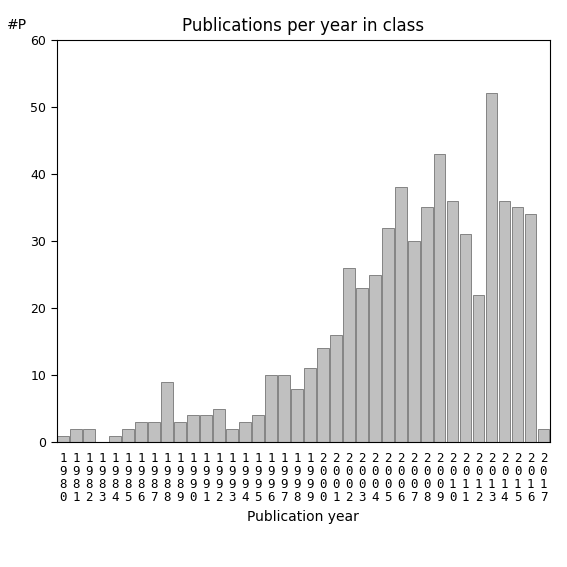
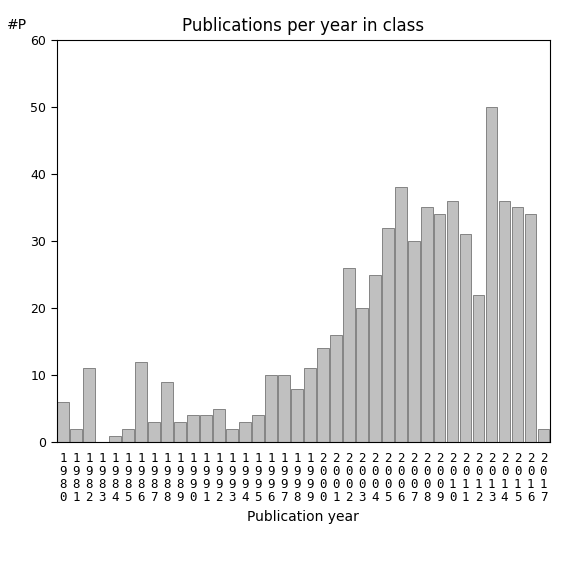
1 9 8 0: 1 -> 6
1 9 8 2: 2 -> 11
1 9 8 6: 3 -> 12
2 0 0 3: 23 -> 20
2 0 0 9: 43 -> 34
2 0 1 3: 52 -> 50
